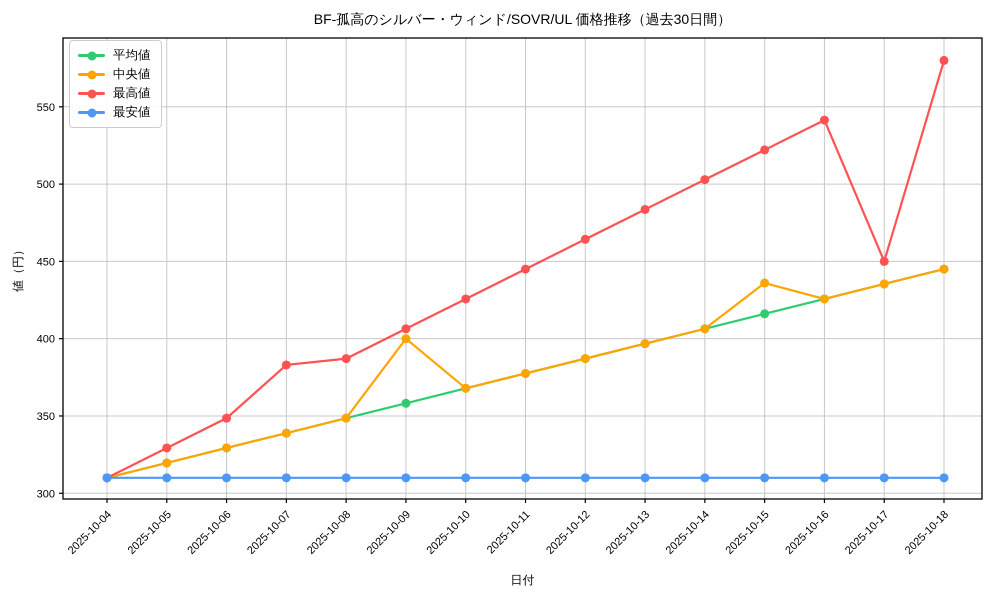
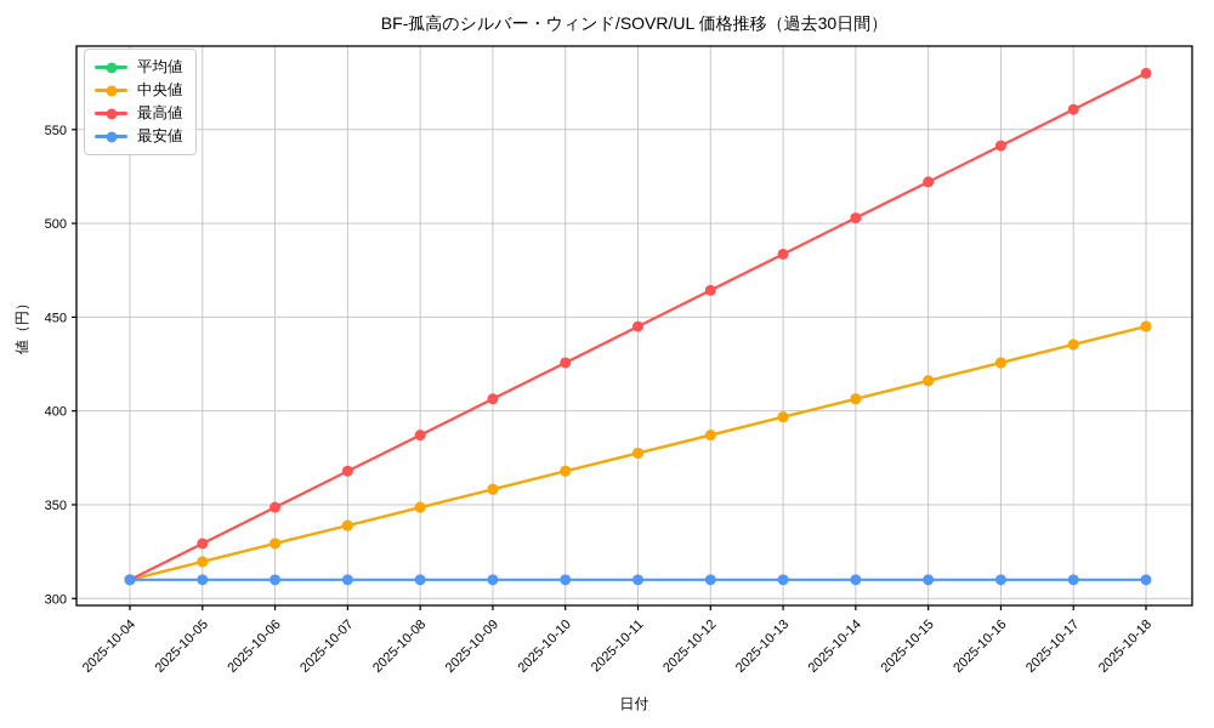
最高値/2025-10-07: 383 -> 368
中央値/2025-10-09: 400 -> 358
中央値/2025-10-15: 436 -> 416
最高値/2025-10-17: 450 -> 561
